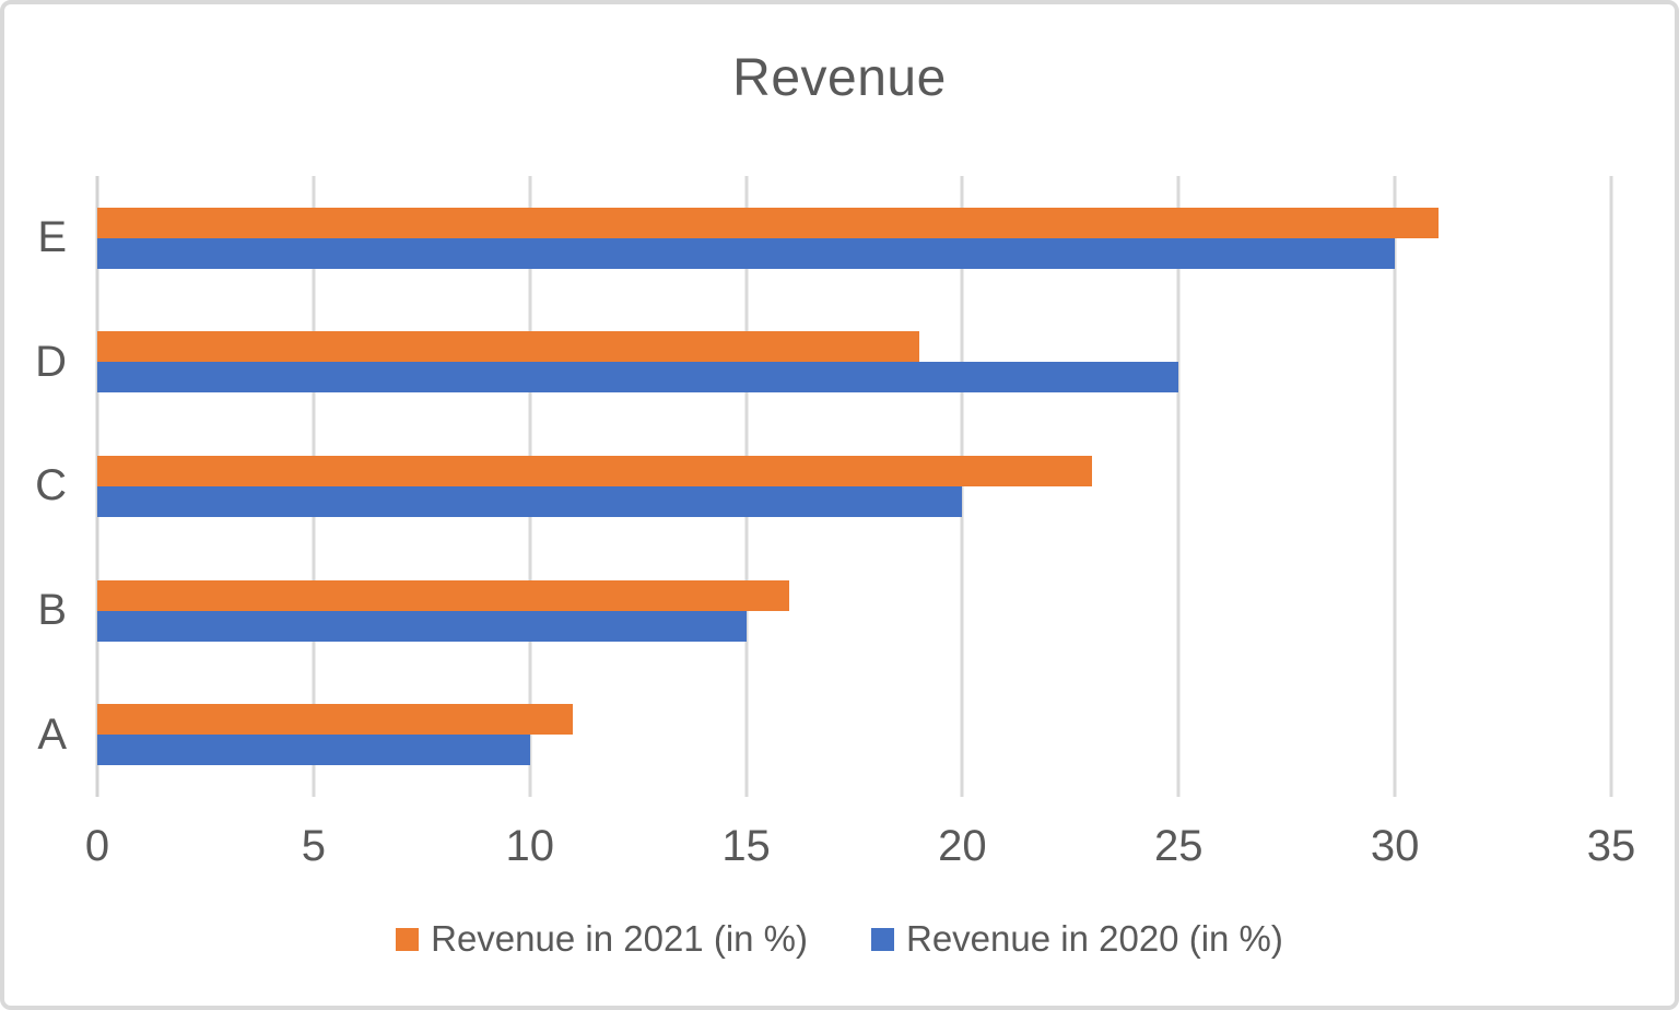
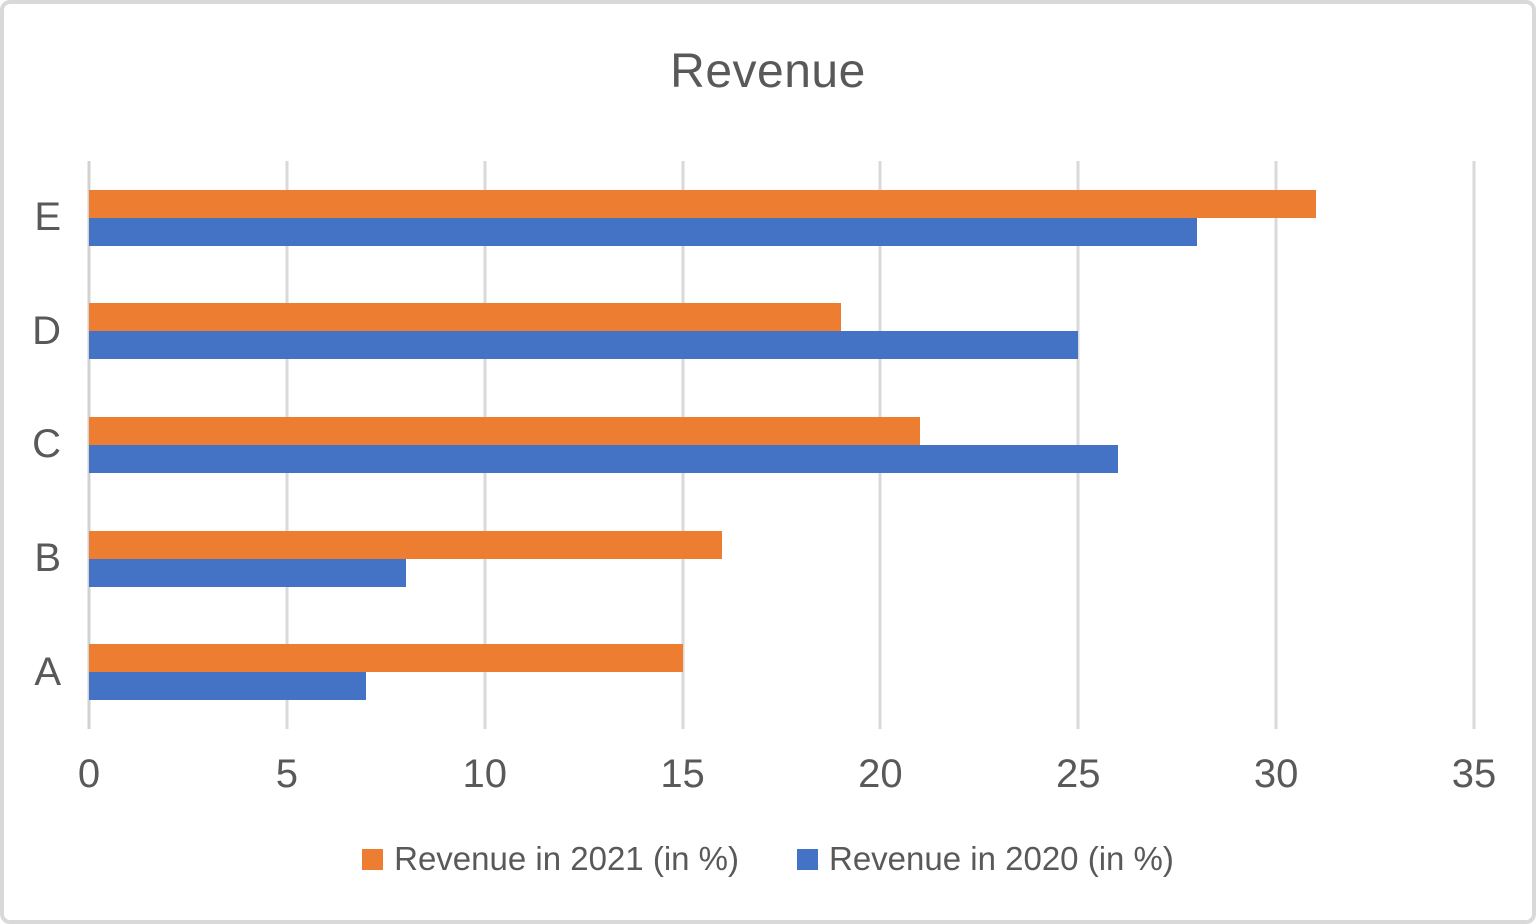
Revenue in 2021 (in %)/A: 11 -> 15
Revenue in 2020 (in %)/A: 10 -> 7
Revenue in 2020 (in %)/B: 15 -> 8
Revenue in 2021 (in %)/C: 23 -> 21
Revenue in 2020 (in %)/C: 20 -> 26
Revenue in 2020 (in %)/E: 30 -> 28
